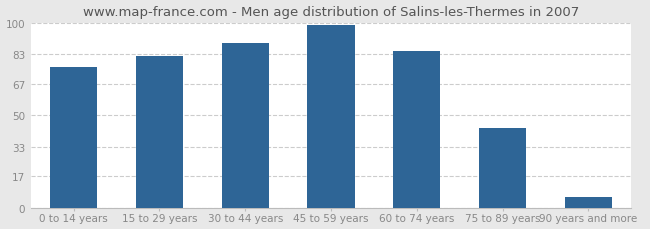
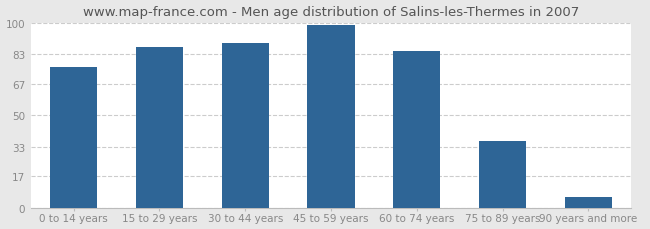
15 to 29 years: 82 -> 87
75 to 89 years: 43 -> 36
